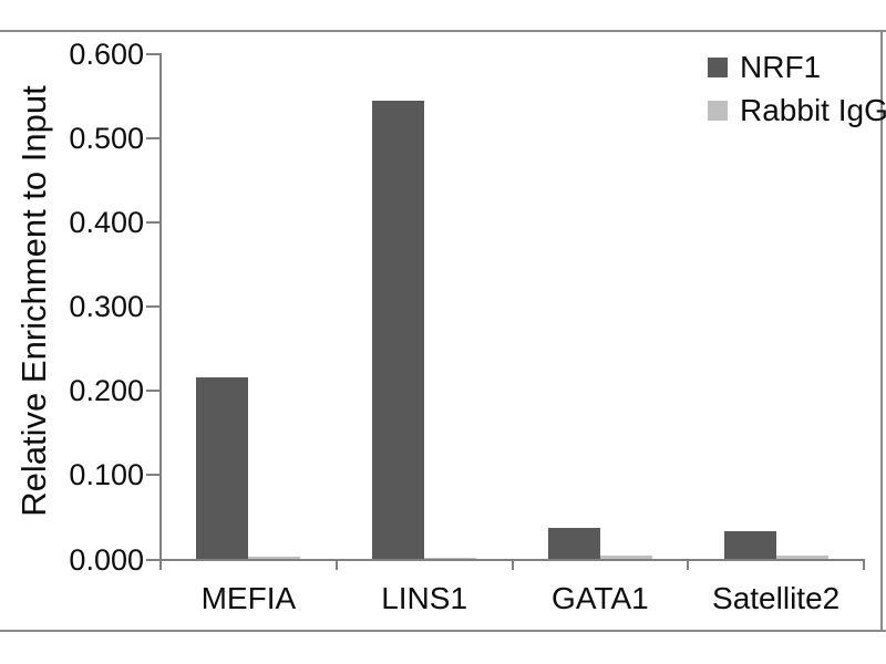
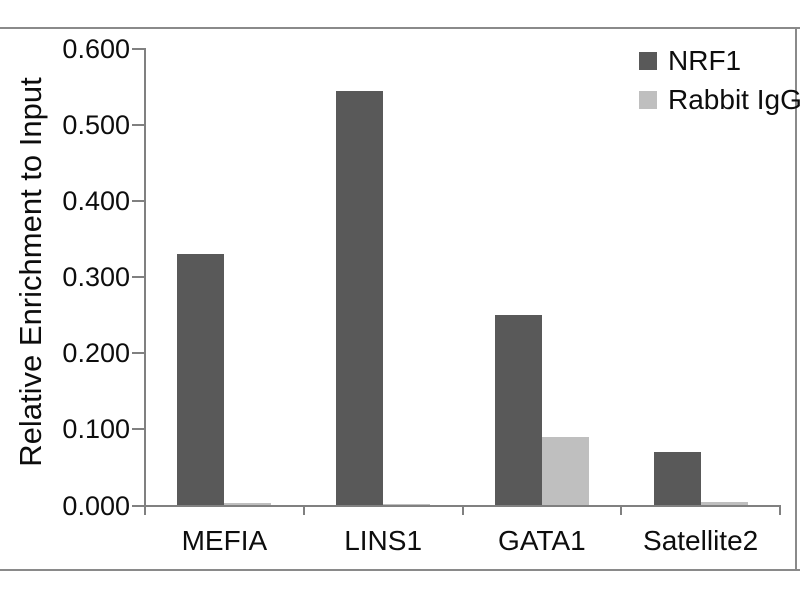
NRF1/MEFIA: 0.22 -> 0.33
NRF1/GATA1: 0.04 -> 0.25
Rabbit IgG/GATA1: 0.01 -> 0.09
NRF1/Satellite2: 0.03 -> 0.07
